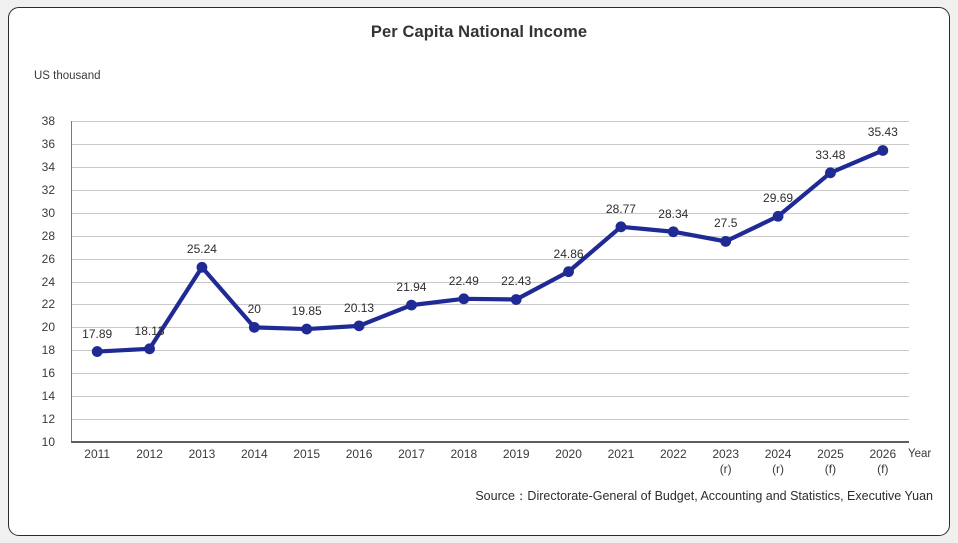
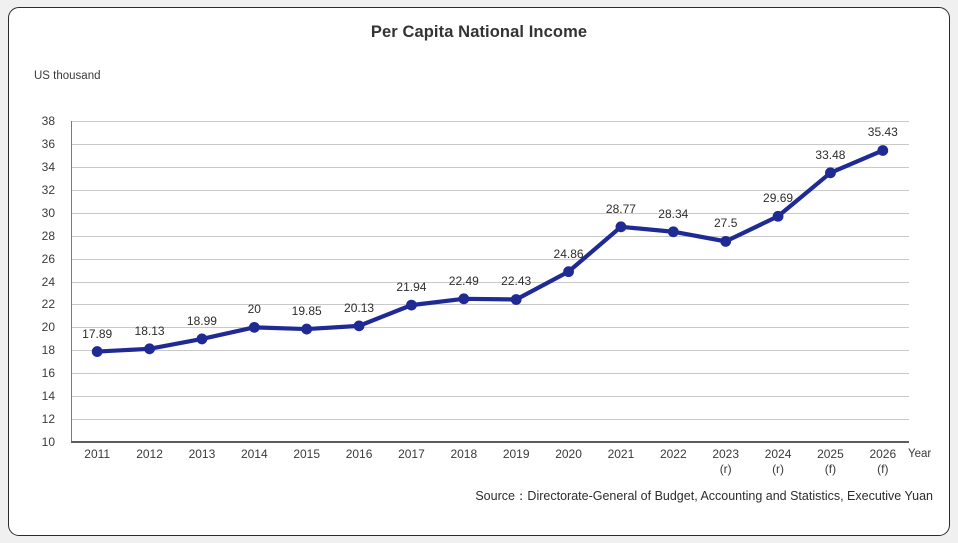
2013: 25.24 -> 18.99
